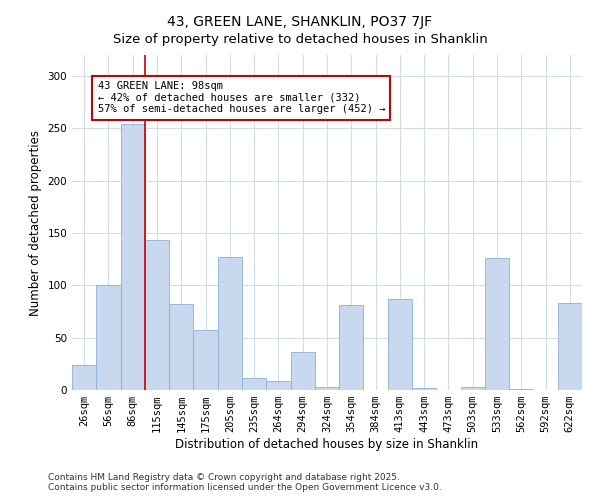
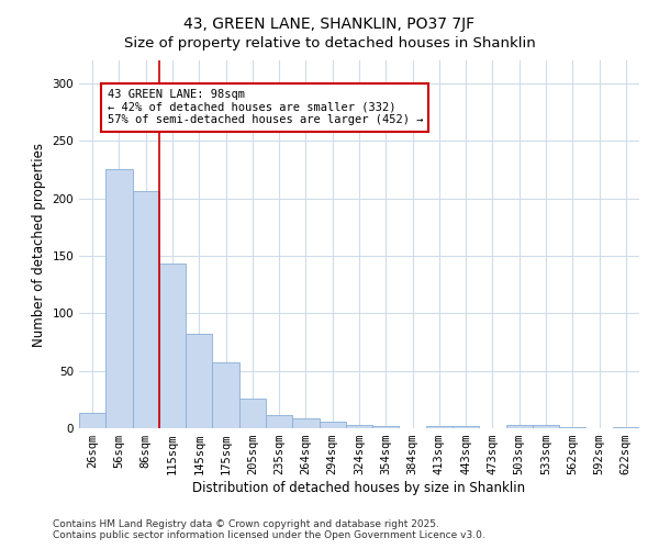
26sqm: 24 -> 13
56sqm: 100 -> 225
86sqm: 254 -> 206
205sqm: 127 -> 26
294sqm: 36 -> 6
354sqm: 81 -> 2
413sqm: 87 -> 2
533sqm: 126 -> 3
622sqm: 83 -> 1
